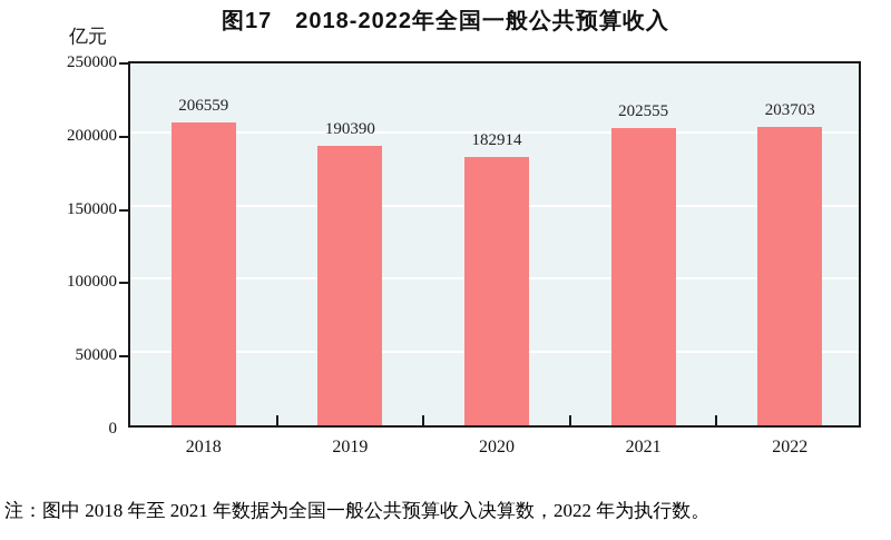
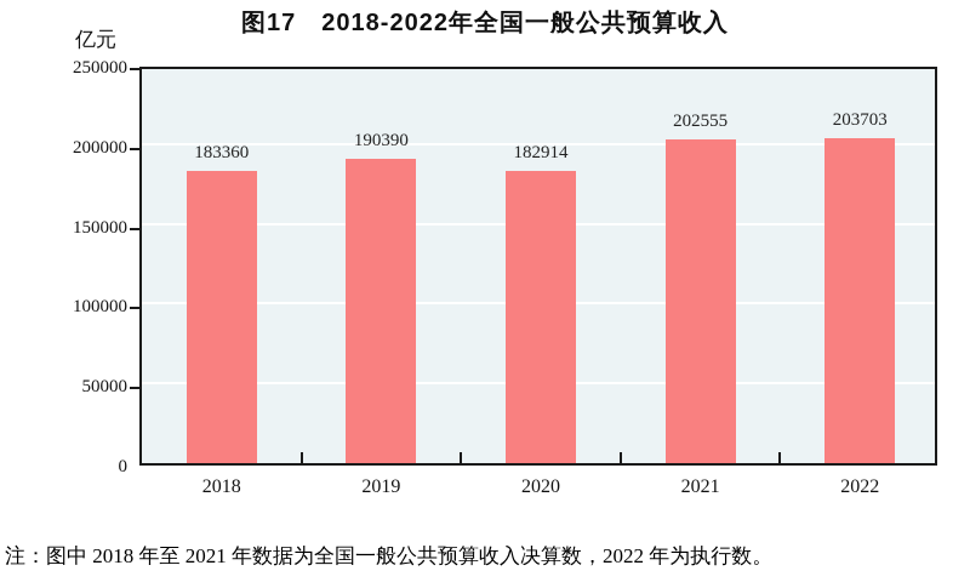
2018: 206559 -> 183360
